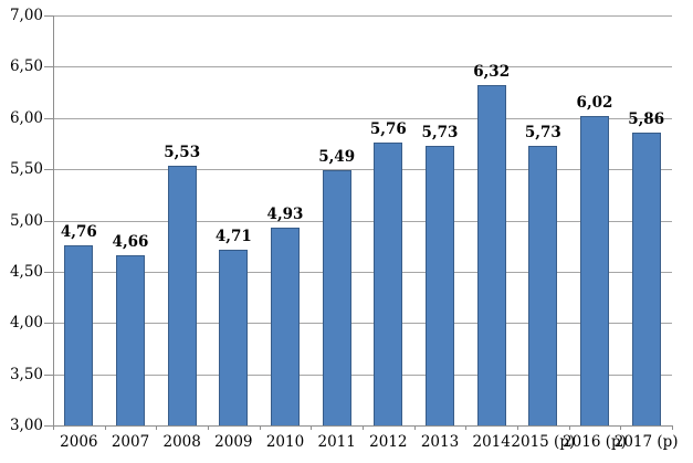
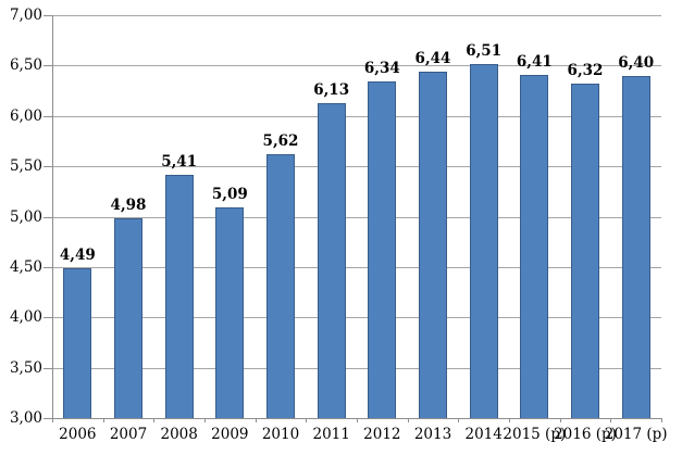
2006: 4,76 -> 4,49
2007: 4,66 -> 4,98
2008: 5,53 -> 5,41
2009: 4,71 -> 5,09
2010: 4,93 -> 5,62
2011: 5,49 -> 6,13
2012: 5,76 -> 6,34
2013: 5,73 -> 6,44
2014: 6,32 -> 6,51
2015 (p): 5,73 -> 6,41
2016 (p): 6,02 -> 6,32
2017 (p): 5,86 -> 6,40
